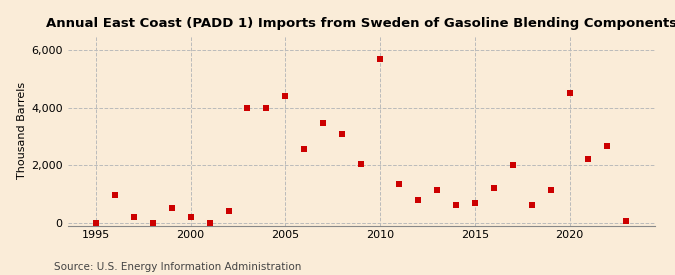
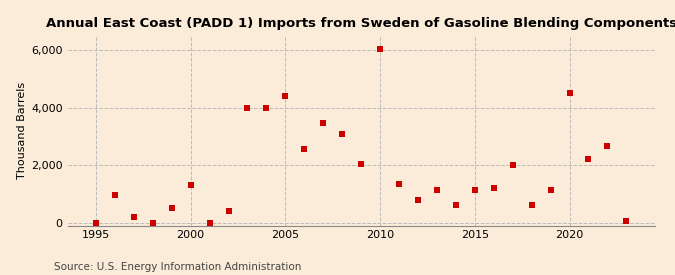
2000: 200 -> 1,300
2010: 5,700 -> 6,050
2015: 700 -> 1,150
